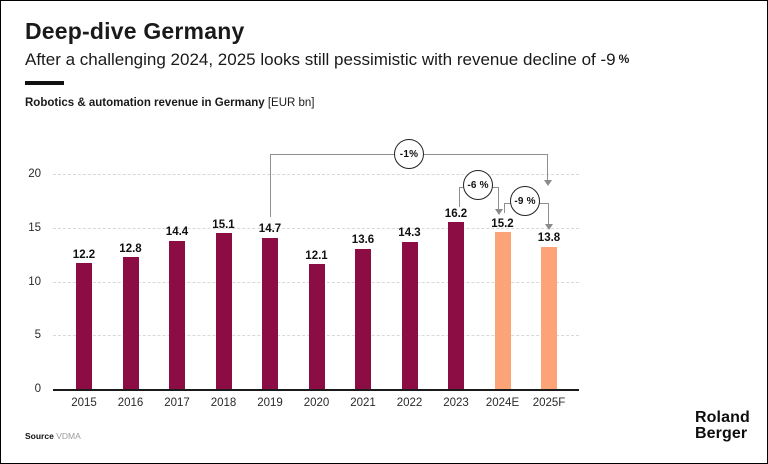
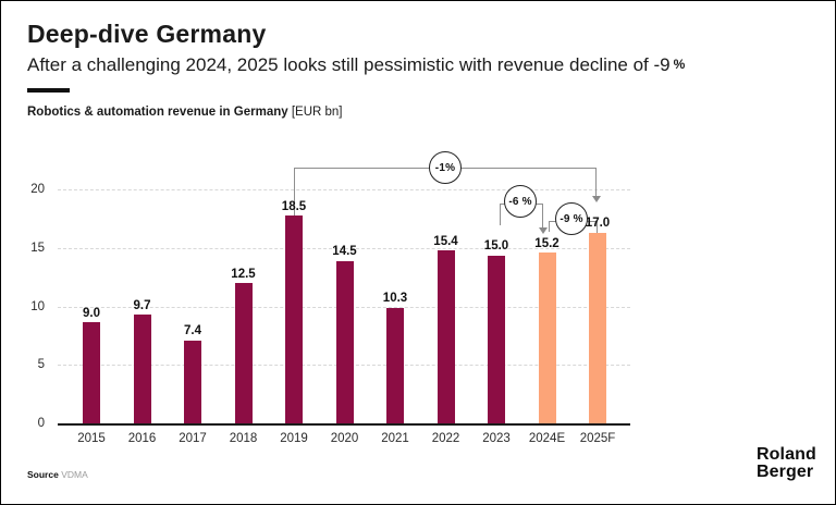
2015: 12.2 -> 9.0
2016: 12.8 -> 9.7
2017: 14.4 -> 7.4
2018: 15.1 -> 12.5
2019: 14.7 -> 18.5
2020: 12.1 -> 14.5
2021: 13.6 -> 10.3
2022: 14.3 -> 15.4
2023: 16.2 -> 15.0
2025F: 13.8 -> 17.0
